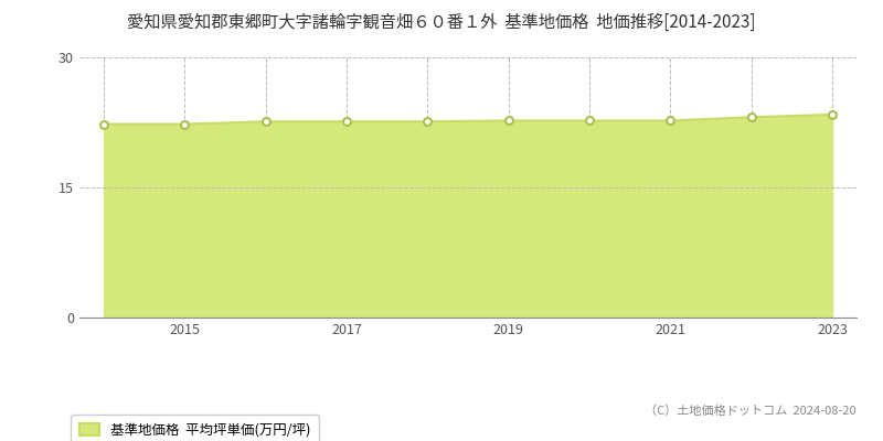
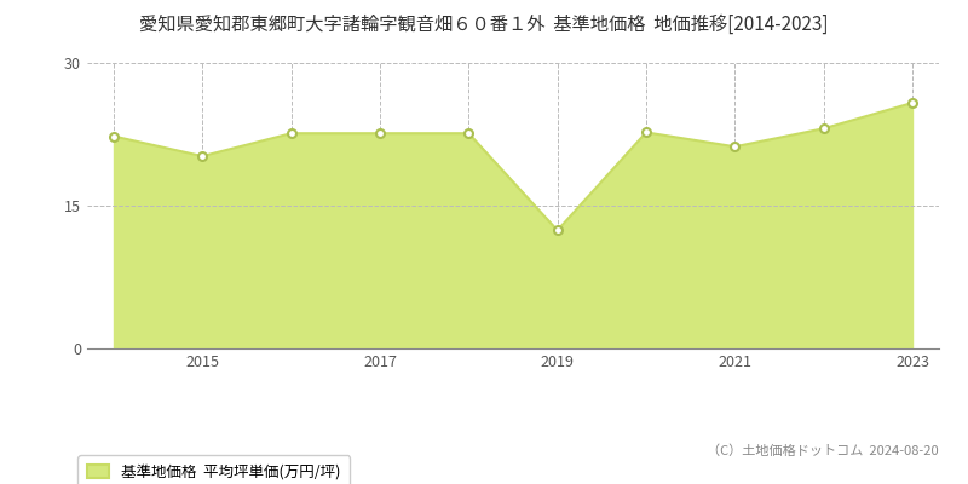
2015: 22.3 -> 20.2
2019: 22.7 -> 12.4
2021: 22.7 -> 21.2
2023: 23.4 -> 25.8
